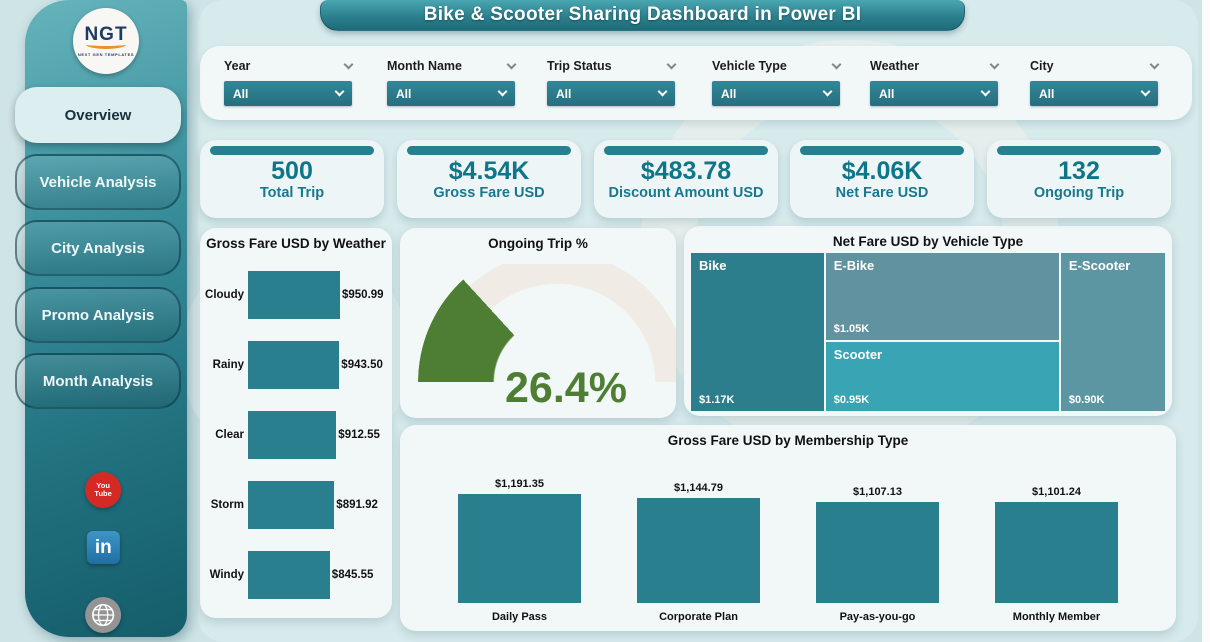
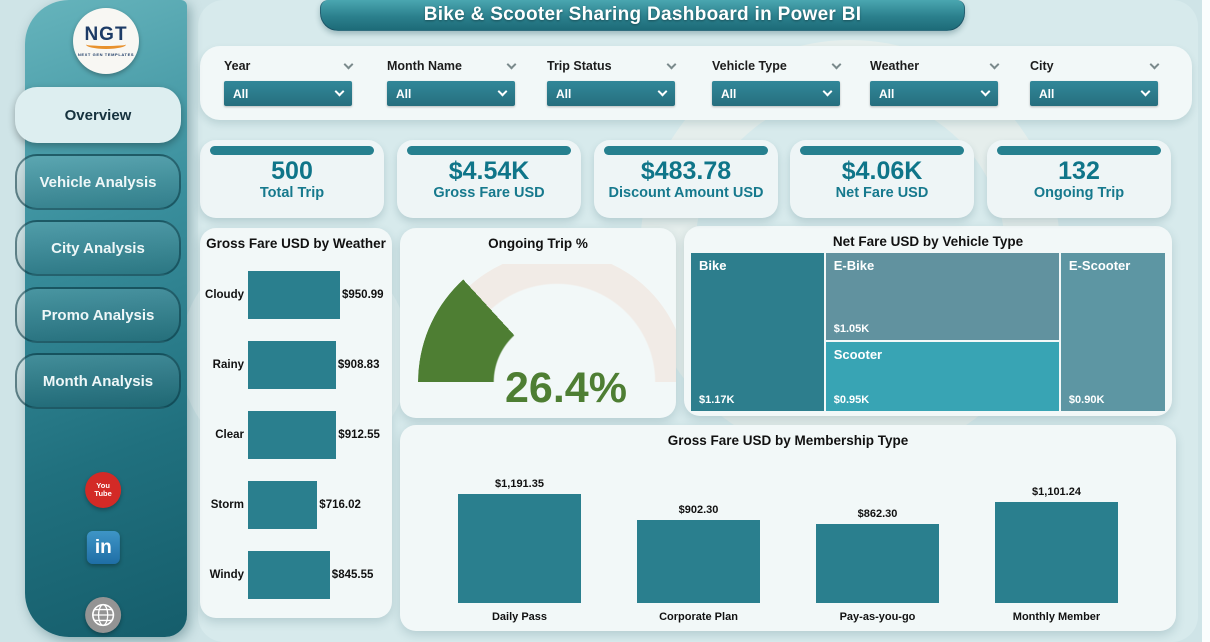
Gross Fare USD by Weather/Rainy: $943.50 -> $908.83
Gross Fare USD by Weather/Storm: $891.92 -> $716.02
Gross Fare USD by Membership Type/Corporate Plan: $1,144.79 -> $902.30
Gross Fare USD by Membership Type/Pay-as-you-go: $1,107.13 -> $862.30
